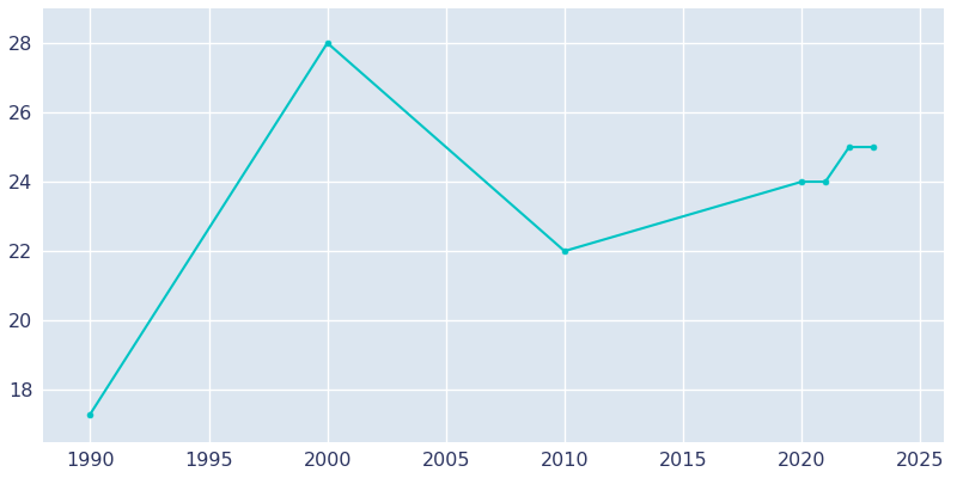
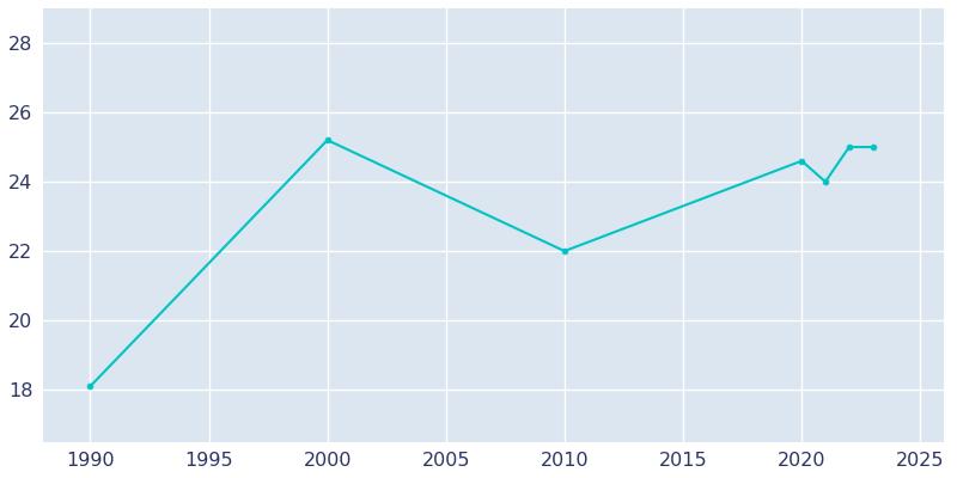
1990: 17.3 -> 18.1
2000: 28.0 -> 25.2
2020: 24.0 -> 24.6
